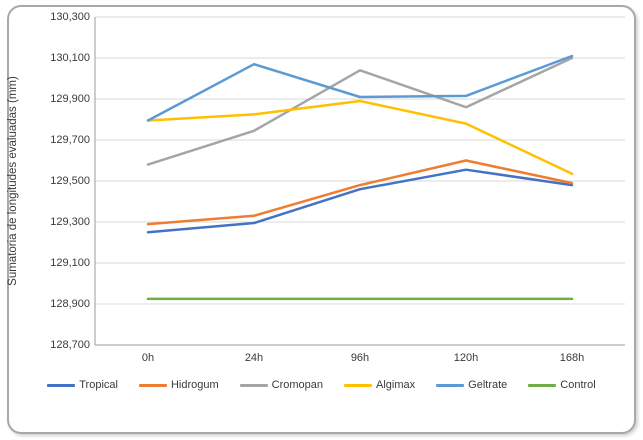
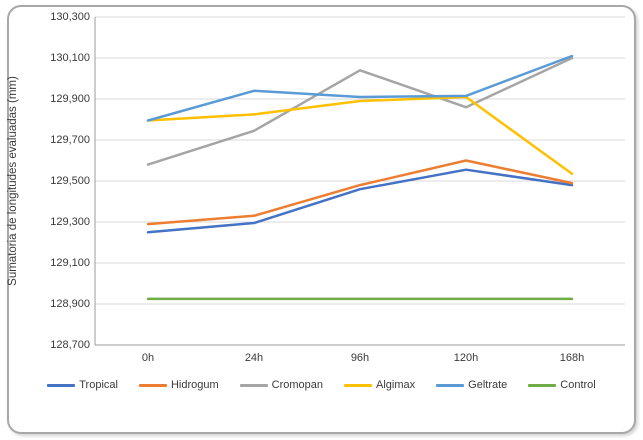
Geltrate/24h: 130070 -> 129940
Algimax/120h: 129780 -> 129910
